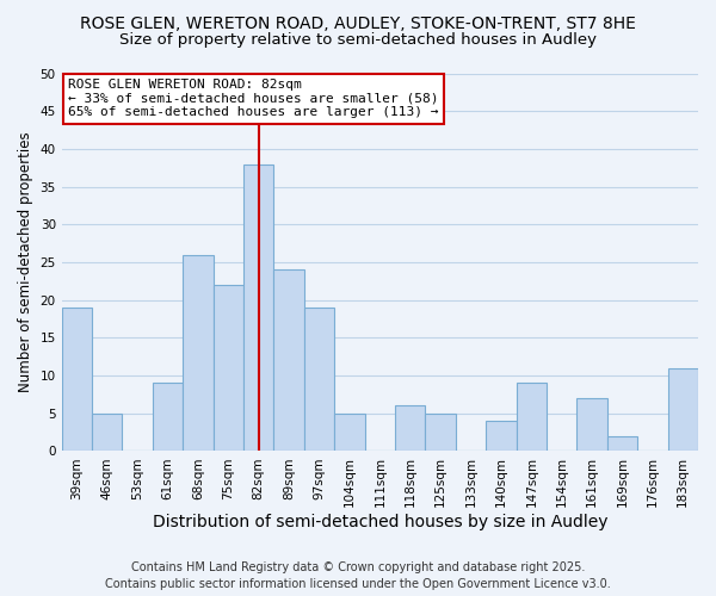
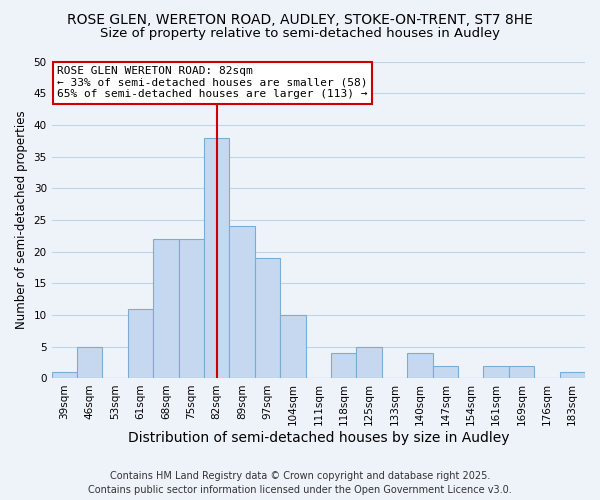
39sqm: 19 -> 1
61sqm: 9 -> 11
68sqm: 26 -> 22
104sqm: 5 -> 10
118sqm: 6 -> 4
147sqm: 9 -> 2
161sqm: 7 -> 2
183sqm: 11 -> 1
